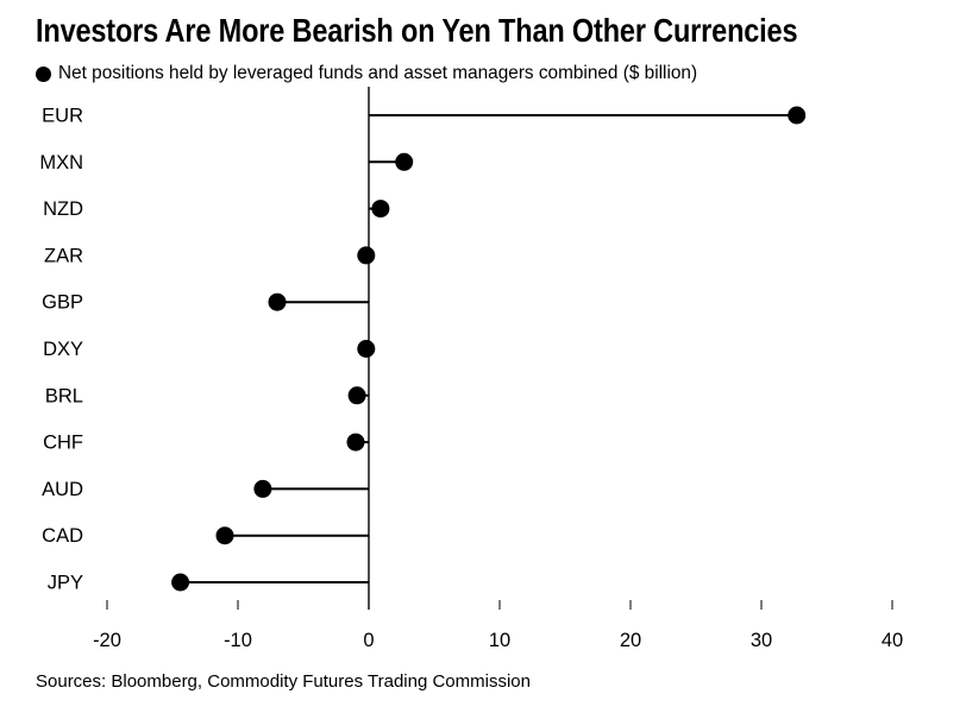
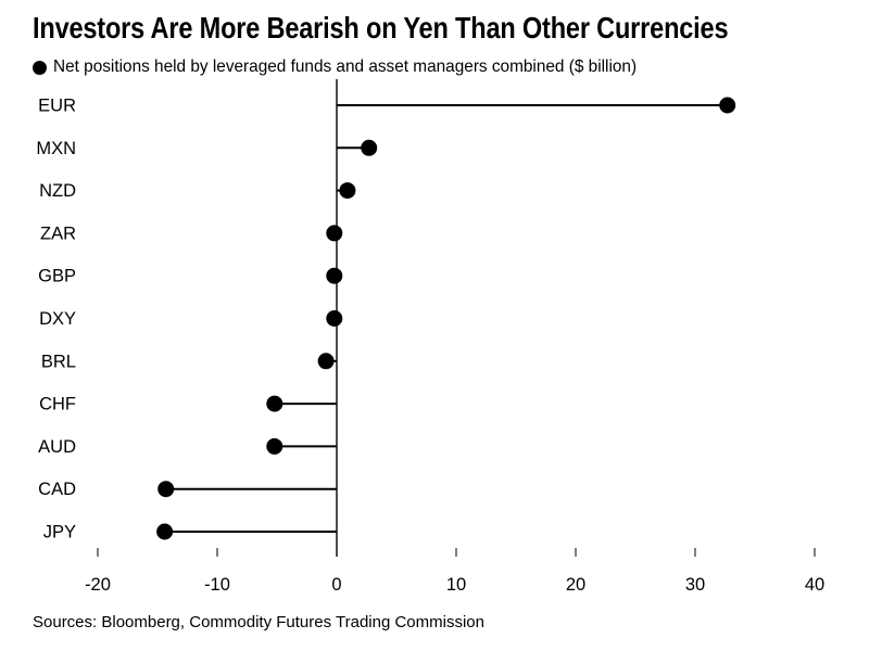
GBP: -7.0 -> -0.2
CHF: -1.0 -> -5.2
AUD: -8.1 -> -5.2
CAD: -11.0 -> -14.3
